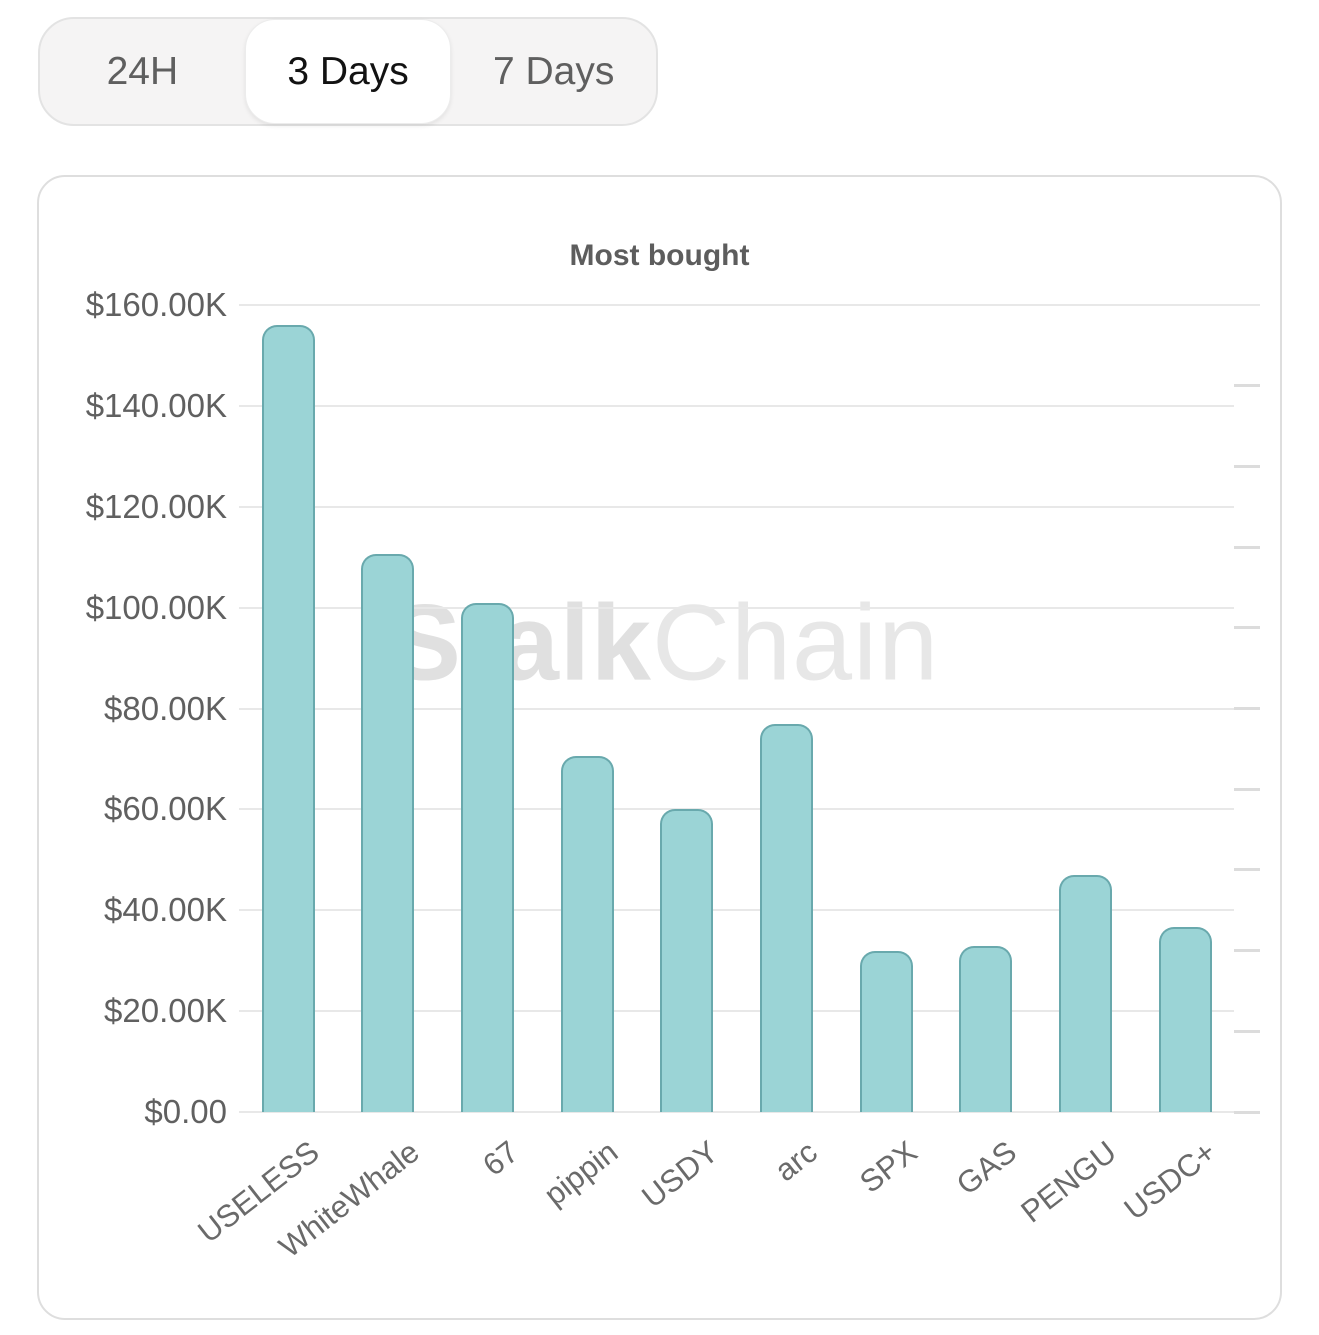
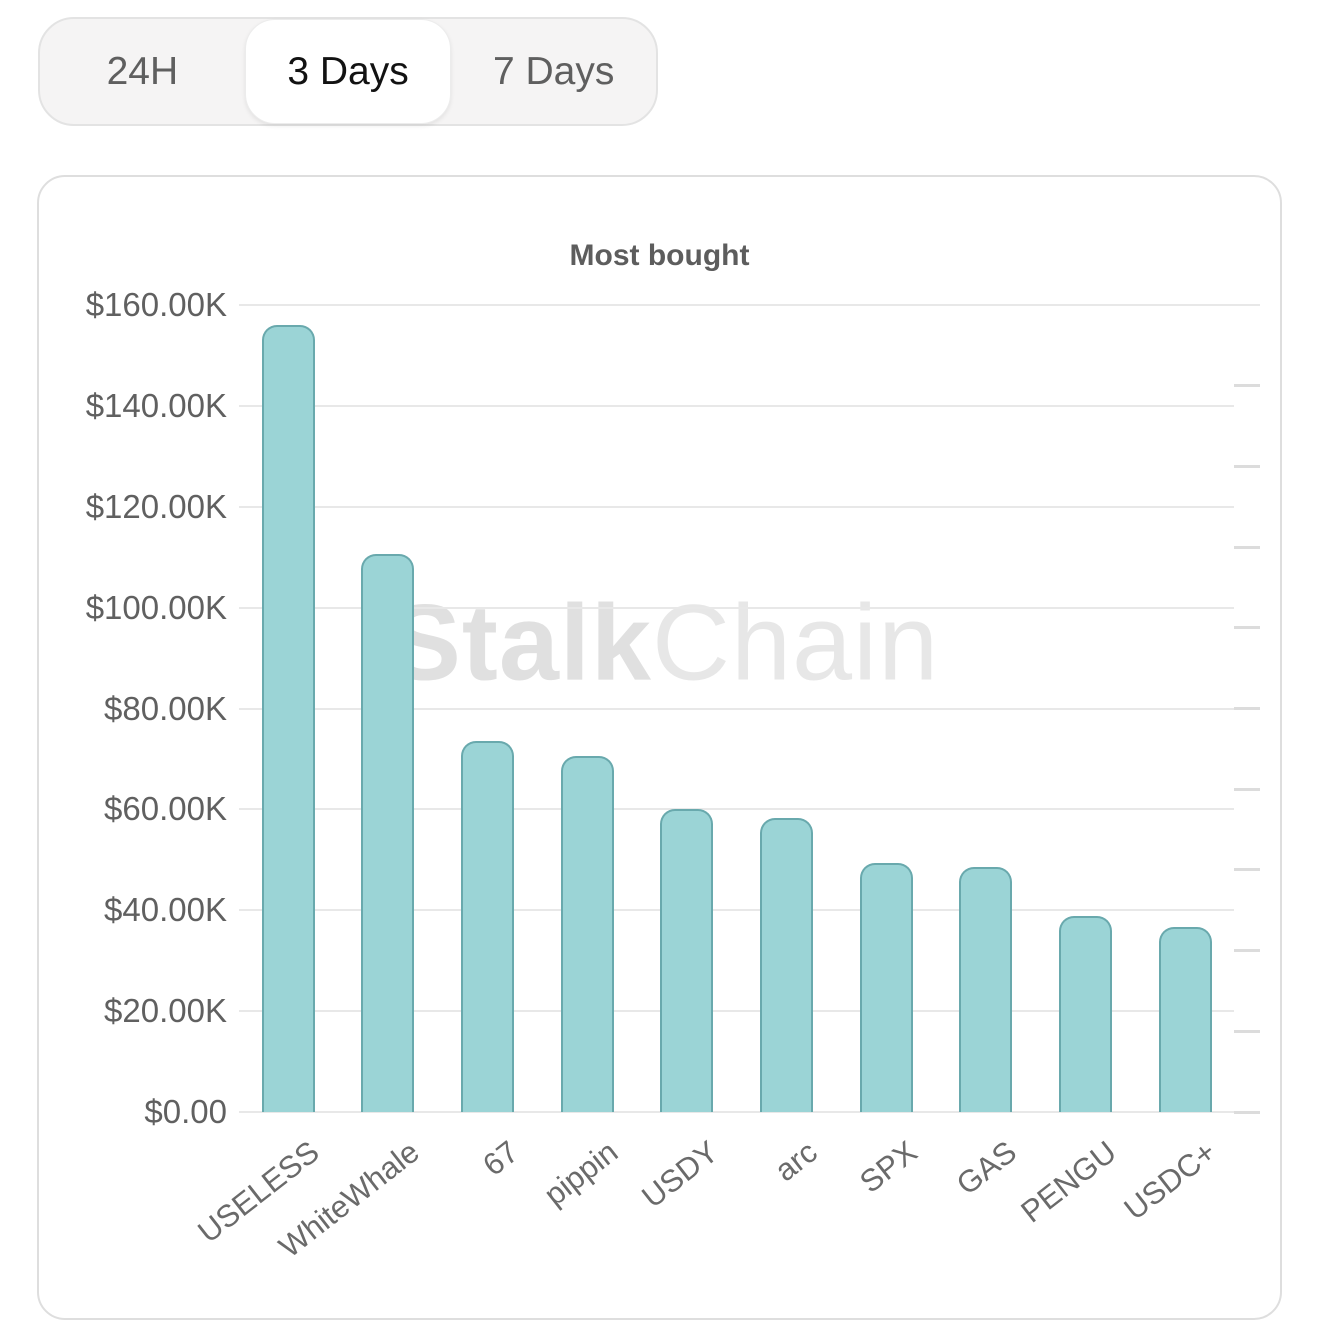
67: $101K -> $74K
arc: $77K -> $58K
SPX: $32K -> $49K
GAS: $33K -> $49K
PENGU: $47K -> $39K
